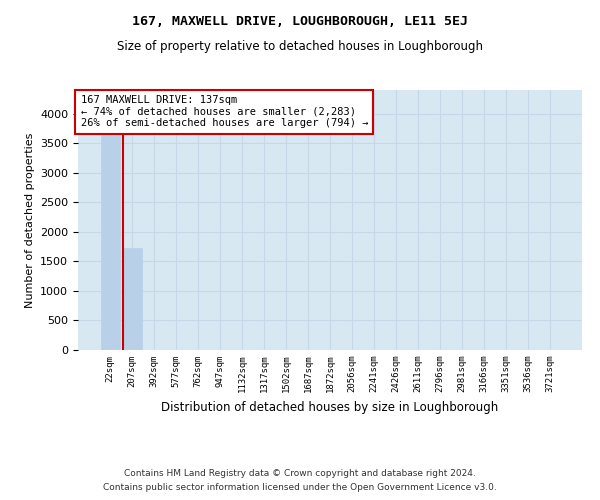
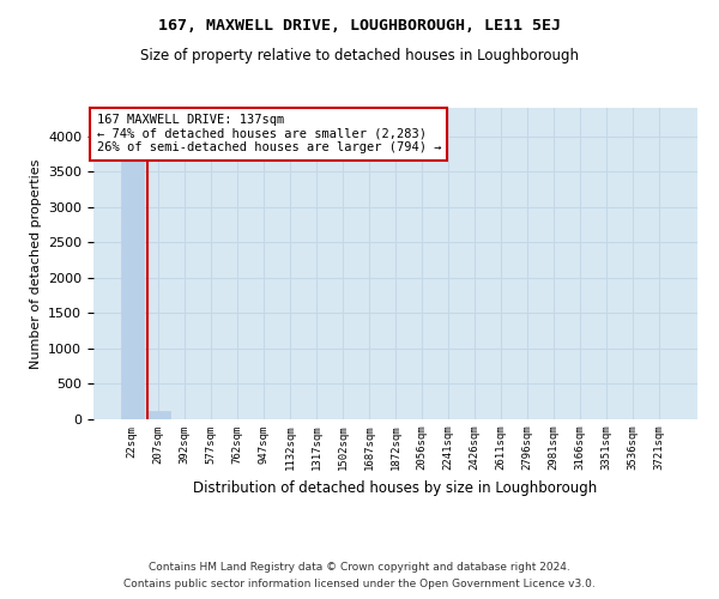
207sqm: 1720 -> 120
